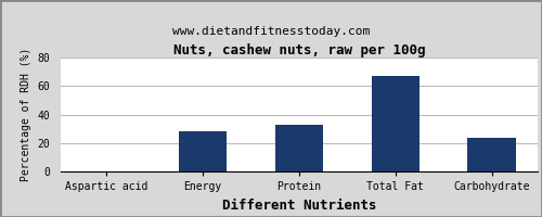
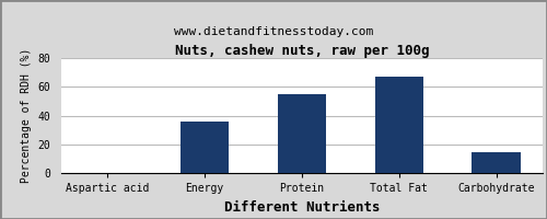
Energy: 28 -> 36
Protein: 33 -> 55
Carbohydrate: 24 -> 15
